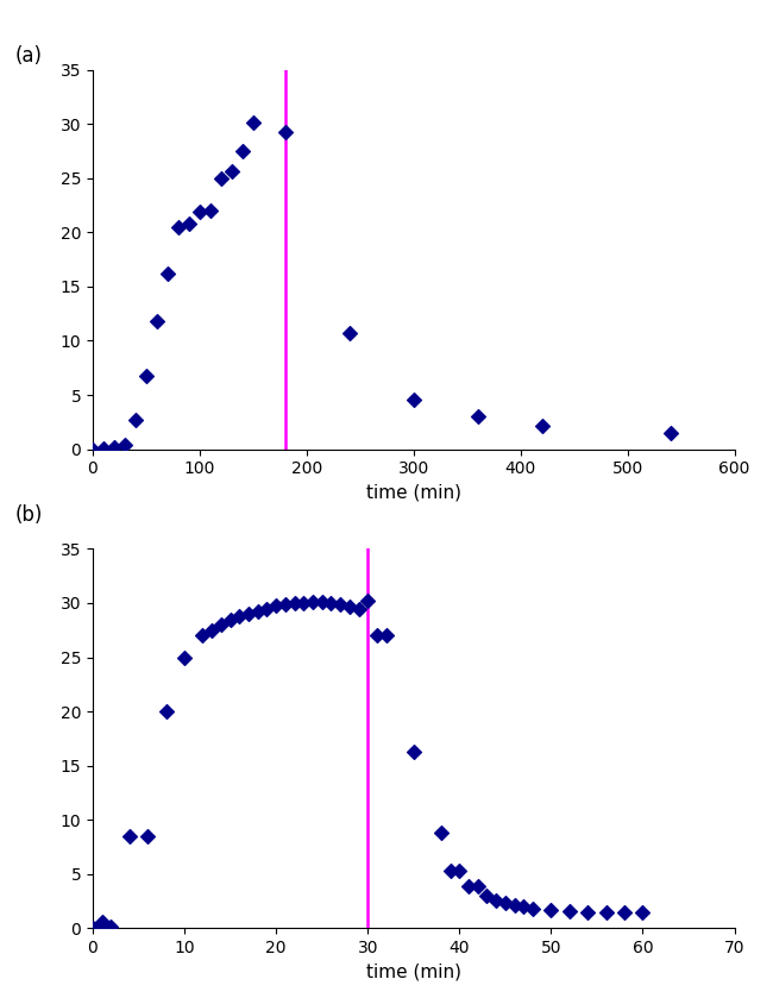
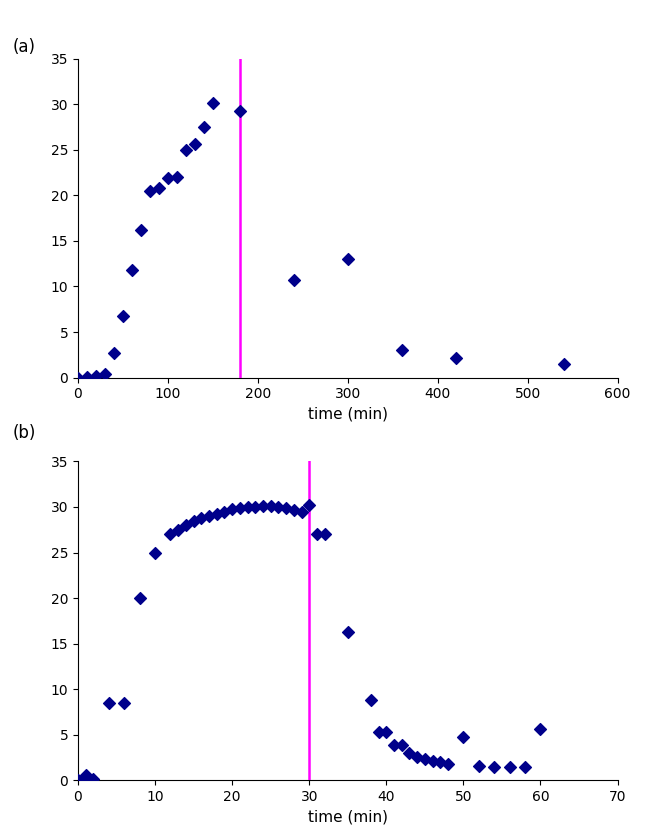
300: 4.6 -> 13.0
50: 1.7 -> 4.8
60: 1.5 -> 5.6
